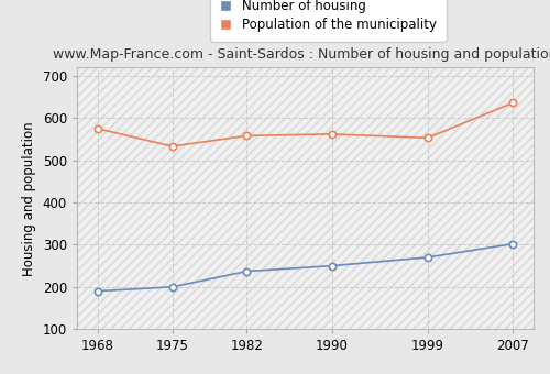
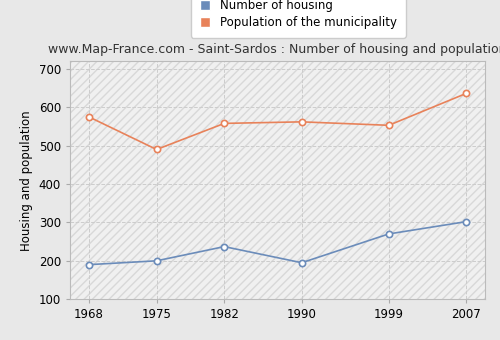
Population of the municipality/1975: 533 -> 490
Number of housing/1990: 250 -> 195
